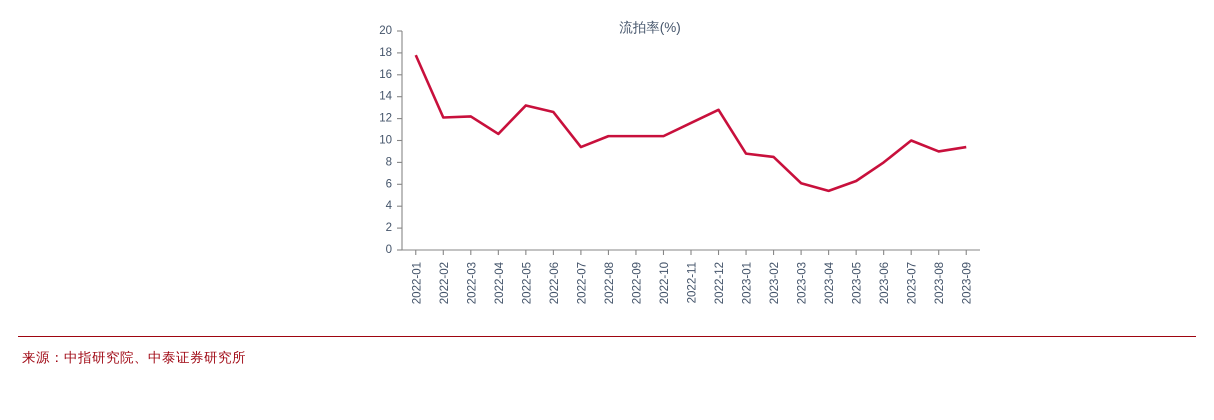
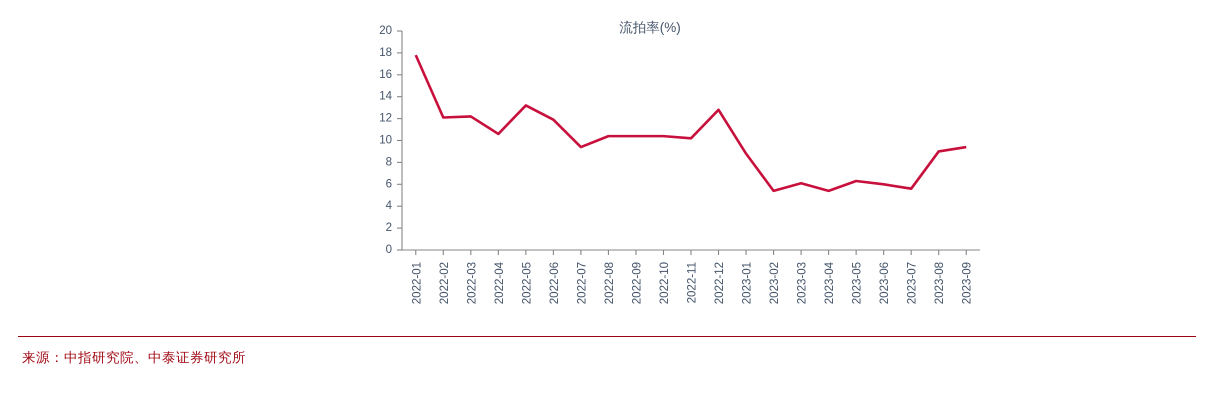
2022-06: 12.6 -> 11.9
2022-11: 11.6 -> 10.2
2023-02: 8.5 -> 5.4
2023-06: 8.0 -> 6.0
2023-07: 10.0 -> 5.6
